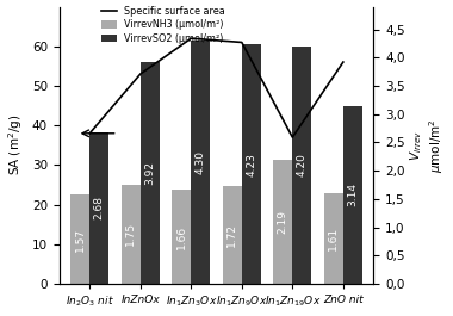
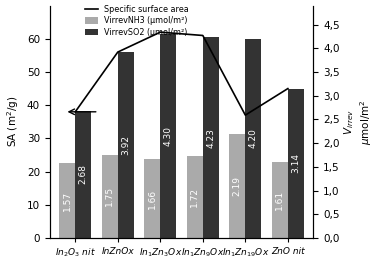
Specific surface area/InZnOx: 53 -> 56
Specific surface area/ZnO nit: 56 -> 45
